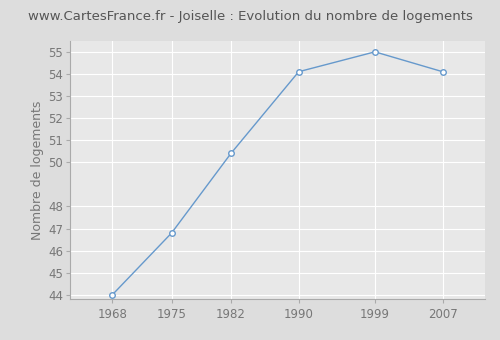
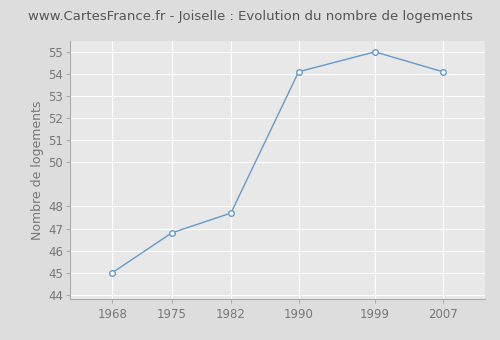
1968: 44.0 -> 45.0
1982: 50.4 -> 47.7
